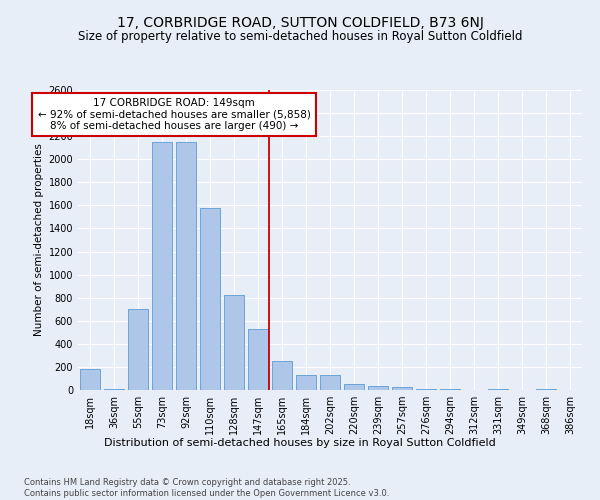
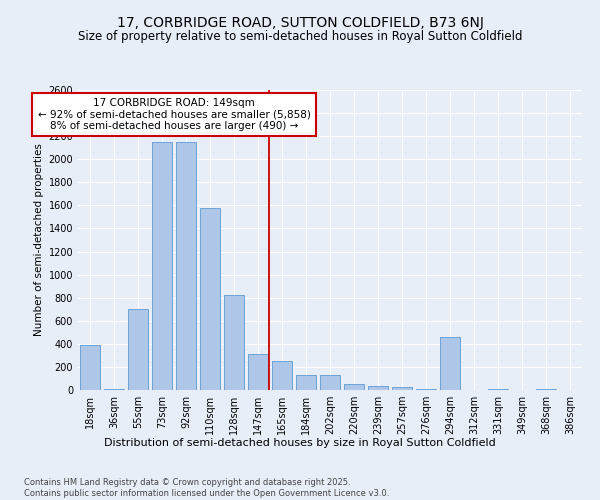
18sqm: 180 -> 390
147sqm: 530 -> 310
294sqm: 0 -> 460
